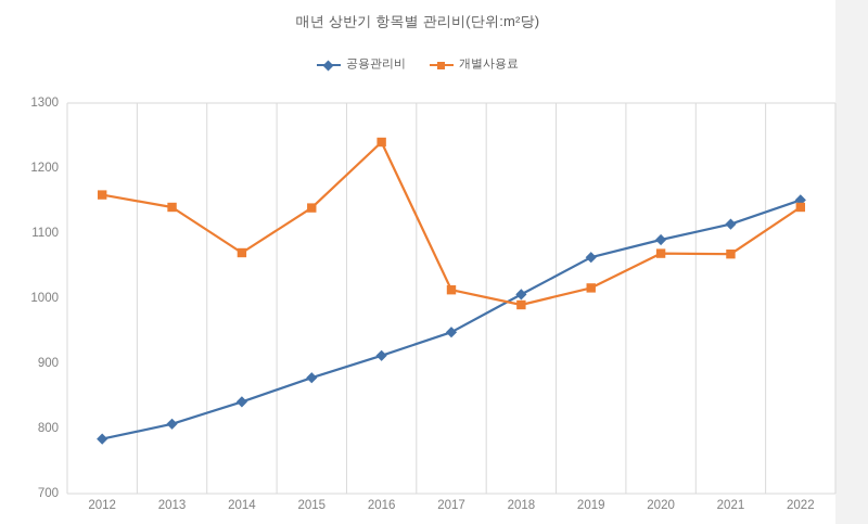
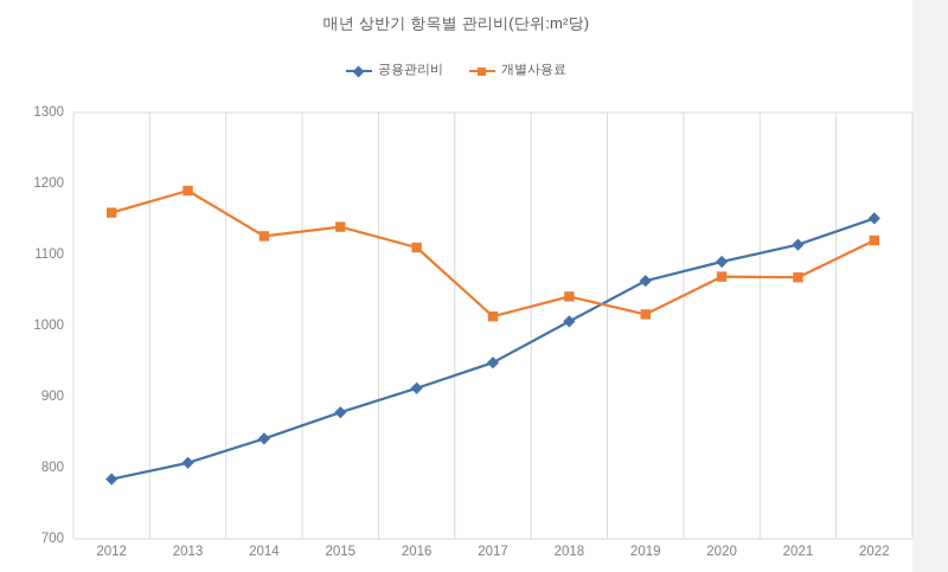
개별사용료/2013: 1140 -> 1190
개별사용료/2014: 1070 -> 1130
개별사용료/2016: 1240 -> 1110
개별사용료/2018: 990 -> 1040
개별사용료/2022: 1140 -> 1120
